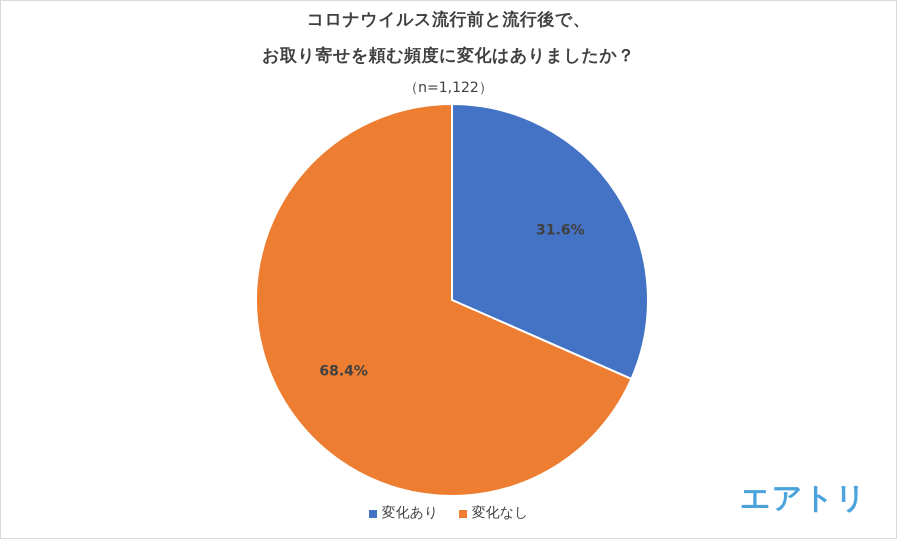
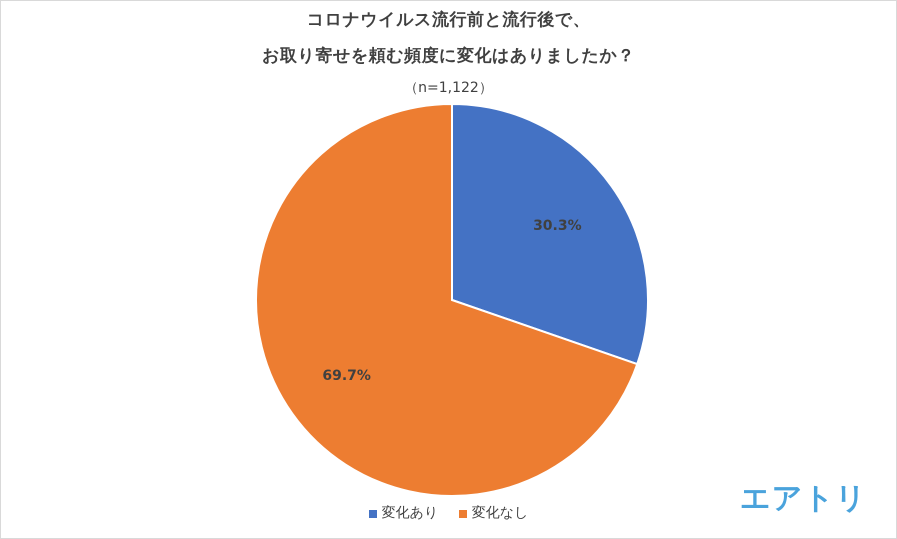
変化あり: 31.6% -> 30.3%
変化なし: 68.4% -> 69.7%
